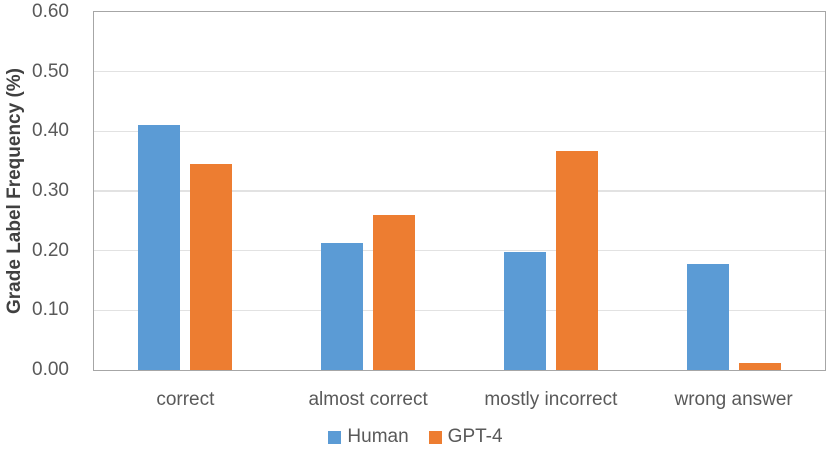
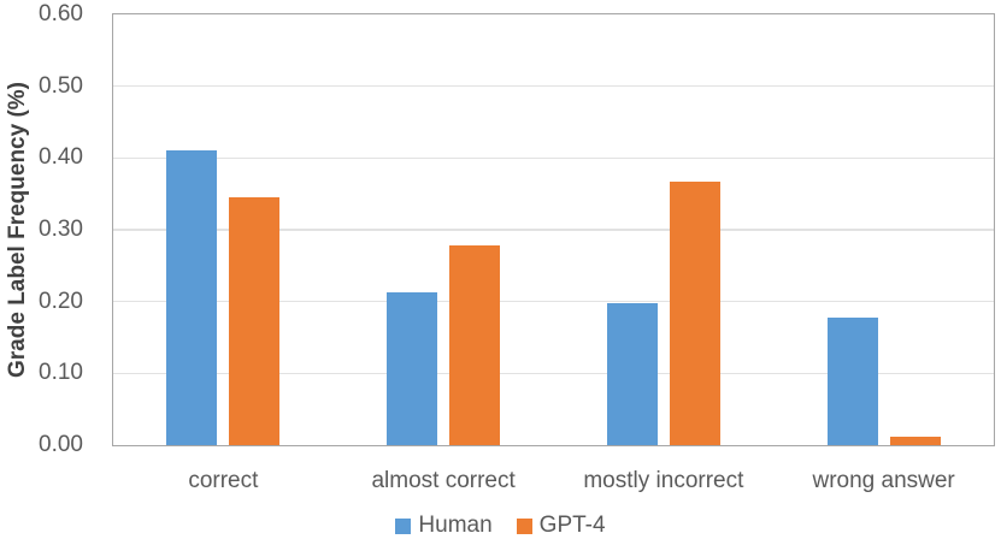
GPT-4/almost correct: 0.26 -> 0.28
